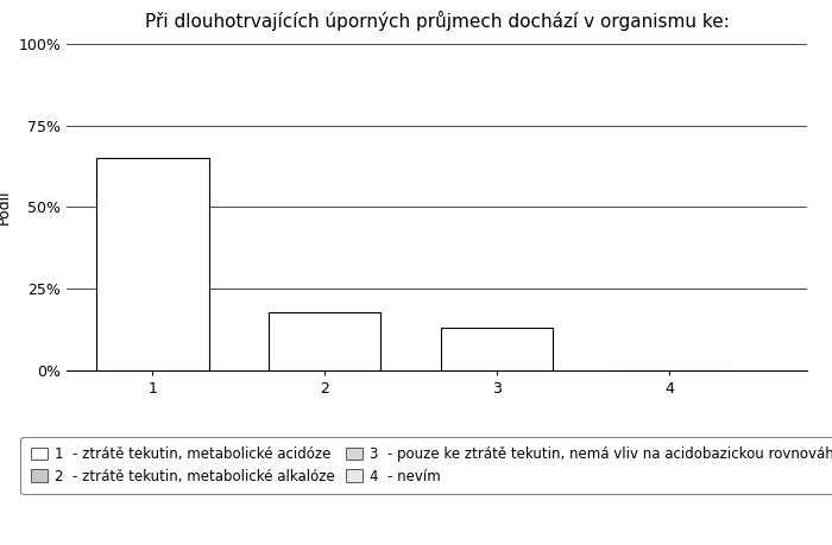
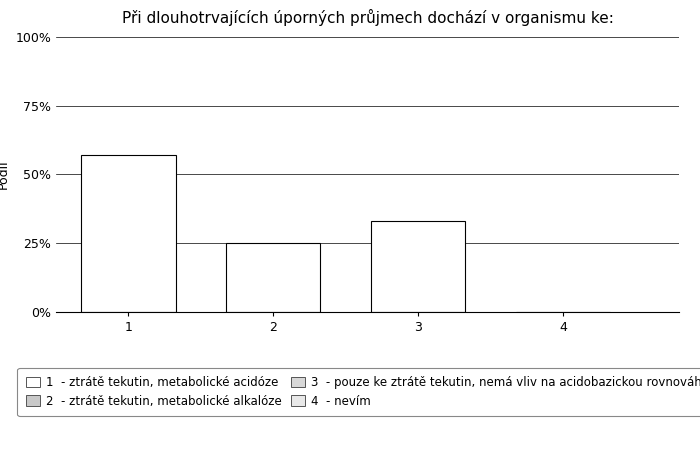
1: 65% -> 57%
2: 18% -> 25%
3: 13% -> 33%
